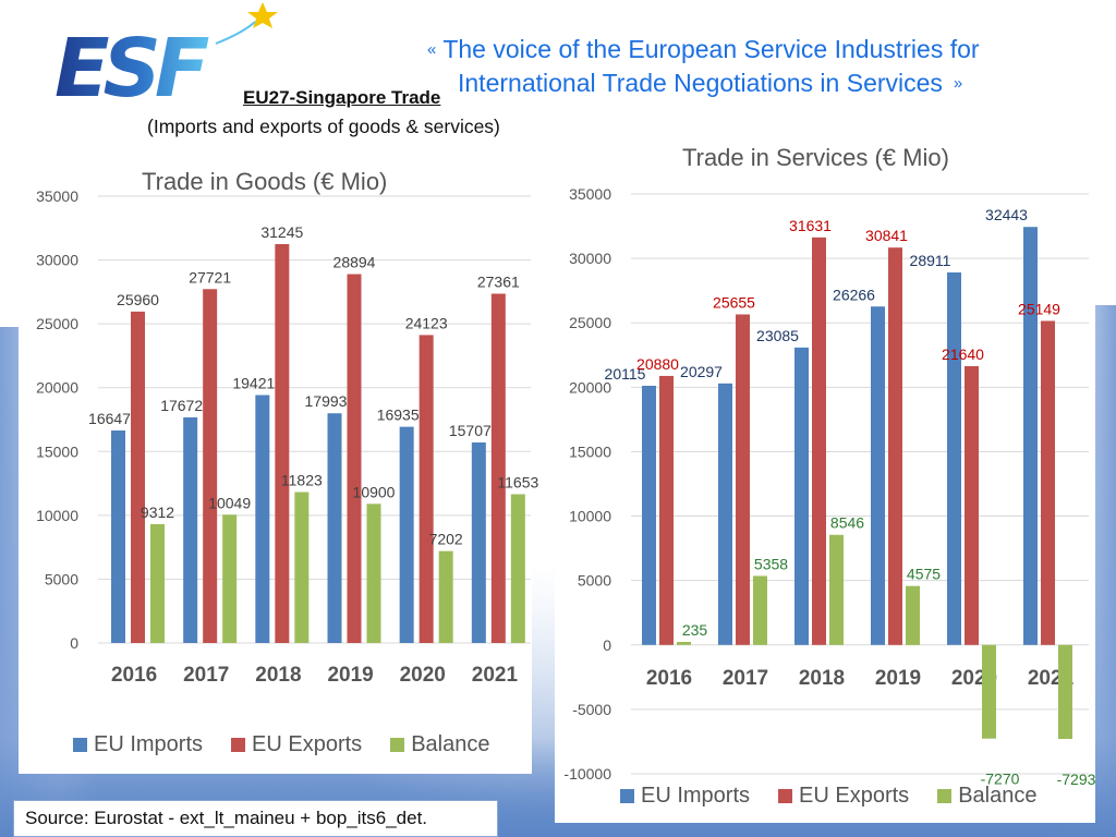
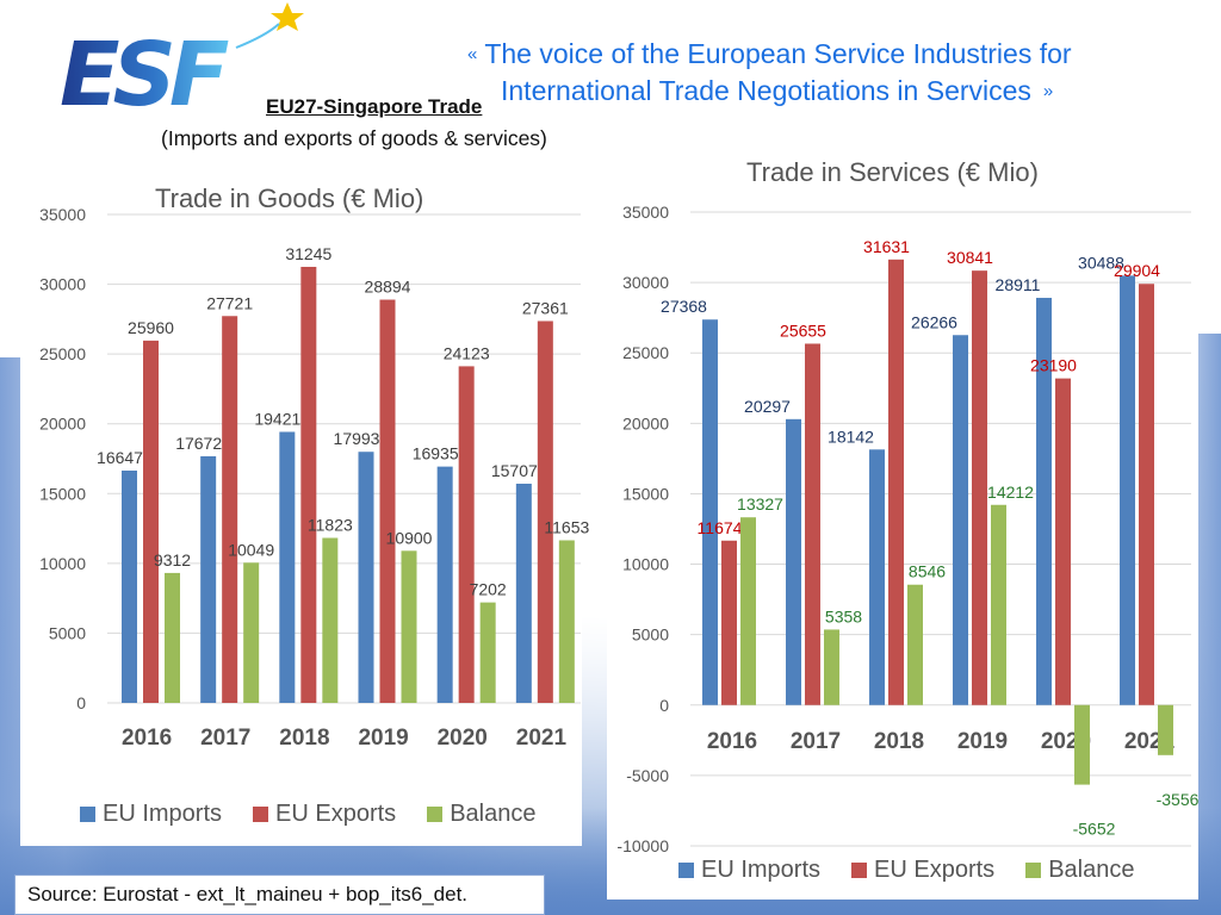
Trade in Services (€ Mio)/EU Imports/2016: 20115 -> 27368
Trade in Services (€ Mio)/EU Exports/2016: 20880 -> 11674
Trade in Services (€ Mio)/Balance/2016: 235 -> 13327
Trade in Services (€ Mio)/EU Imports/2018: 23085 -> 18142
Trade in Services (€ Mio)/Balance/2019: 4575 -> 14212
Trade in Services (€ Mio)/EU Exports/2020: 21640 -> 23190
Trade in Services (€ Mio)/Balance/2020: -7270 -> -5652
Trade in Services (€ Mio)/EU Imports/2021: 32443 -> 30488
Trade in Services (€ Mio)/EU Exports/2021: 25149 -> 29904
Trade in Services (€ Mio)/Balance/2021: -7293 -> -3556
